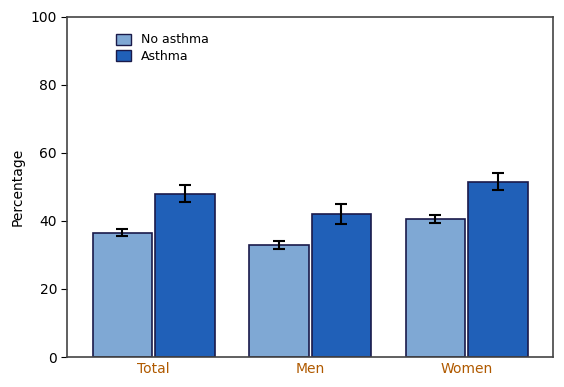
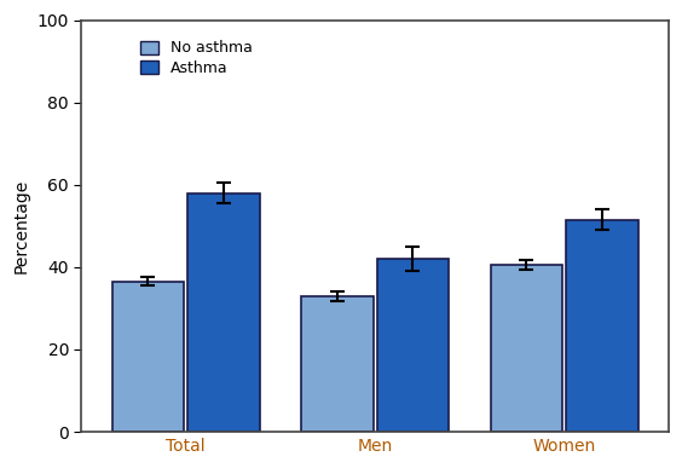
Asthma/Total: 48.0 -> 58.0
